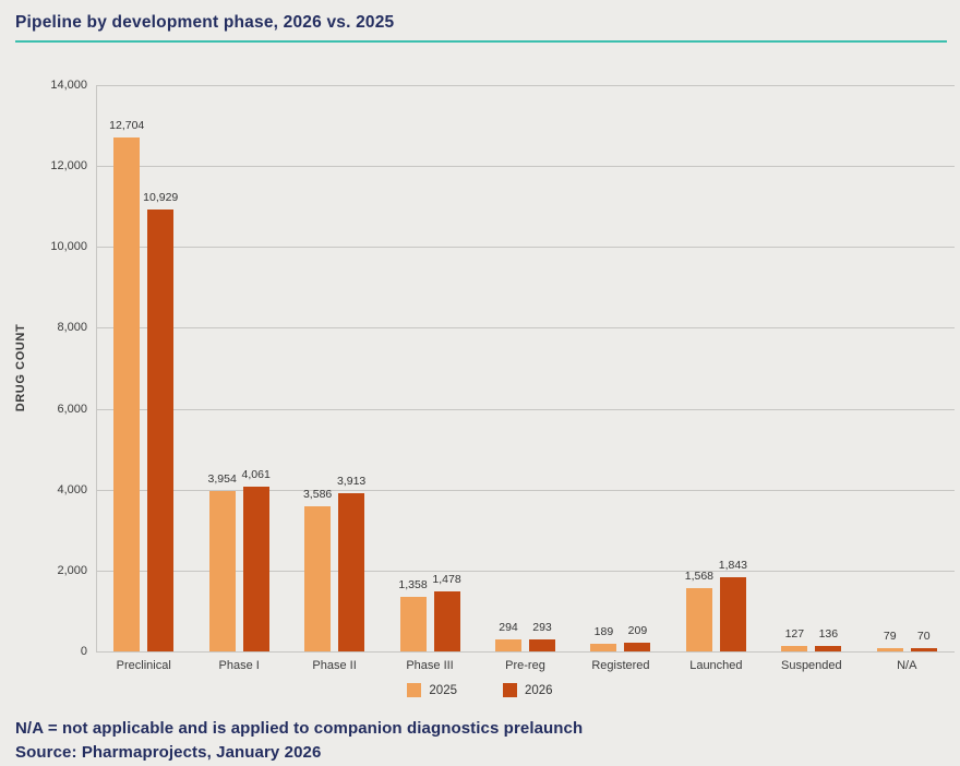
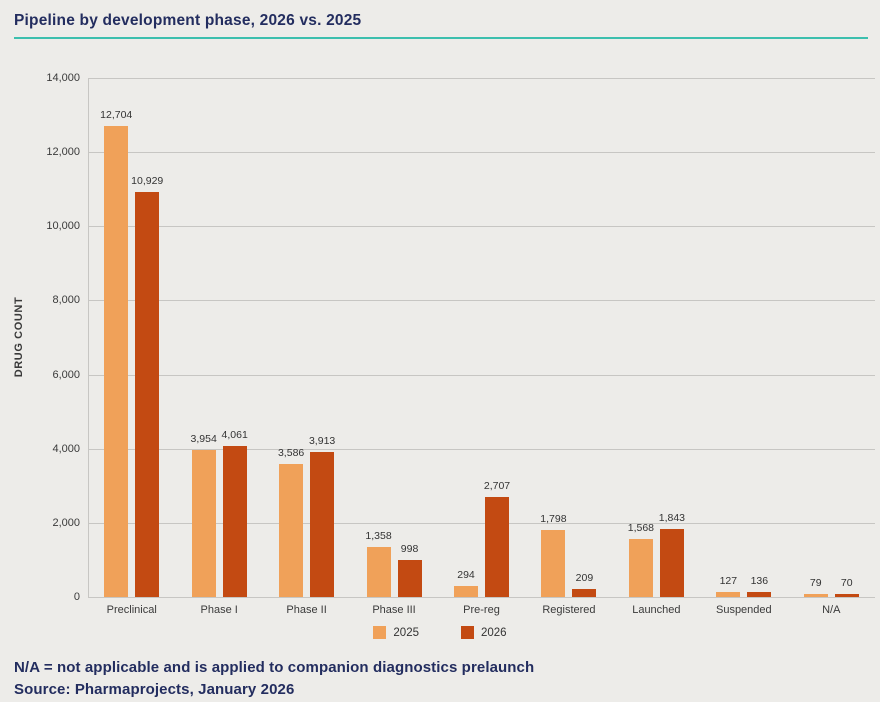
2026/Phase III: 1,478 -> 998
2026/Pre-reg: 293 -> 2,707
2025/Registered: 189 -> 1,798
